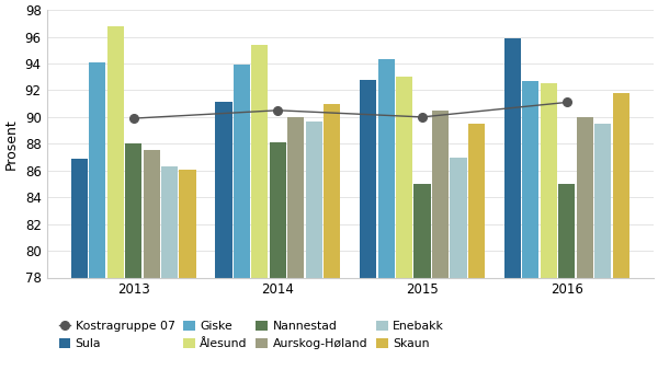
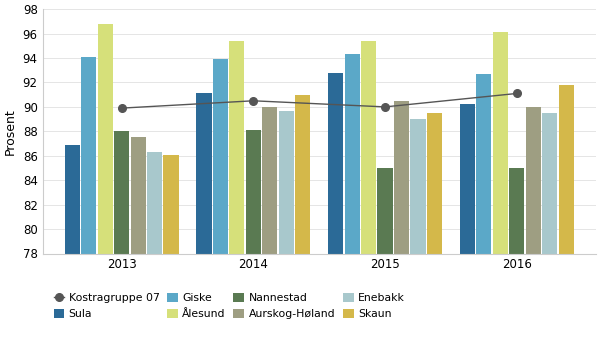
Ålesund/2015: 93.0 -> 95.4
Enebakk/2015: 87.0 -> 89.0
Sula/2016: 95.9 -> 90.2
Ålesund/2016: 92.5 -> 96.1
